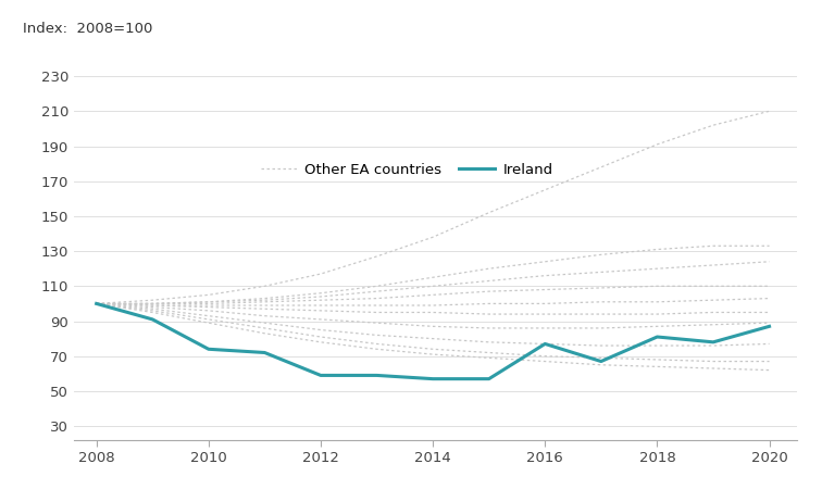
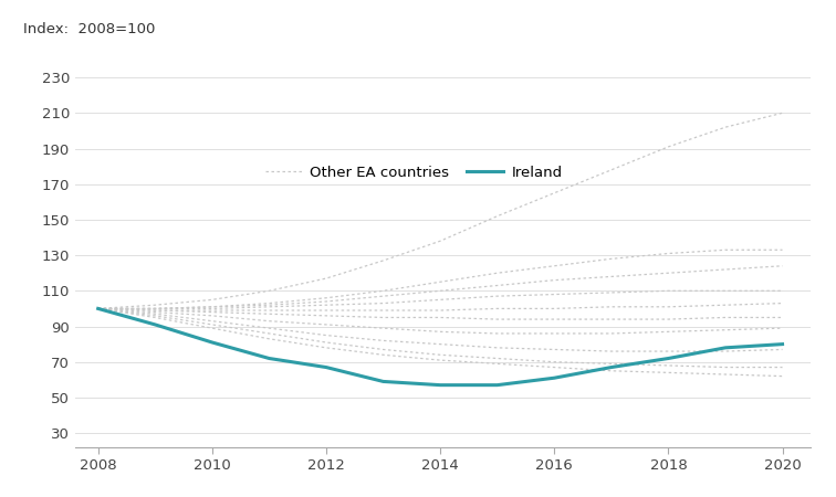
Ireland/2010: 74 -> 81
Ireland/2012: 59 -> 67
Ireland/2016: 77 -> 61
Ireland/2018: 81 -> 72
Ireland/2020: 87 -> 80
